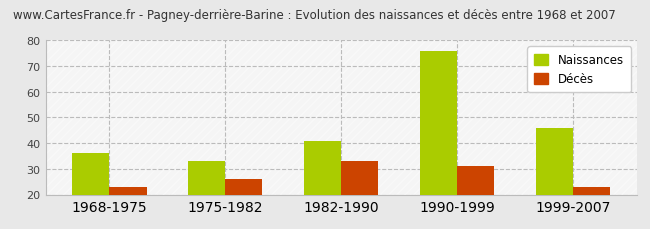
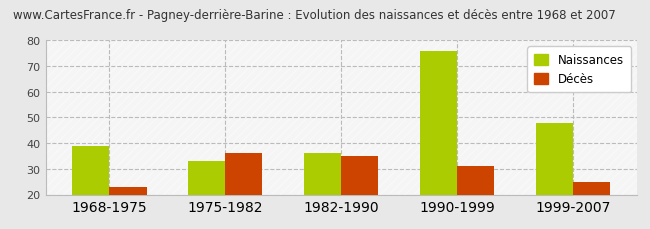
Naissances/1968-1975: 36 -> 39
Décès/1975-1982: 26 -> 36
Naissances/1982-1990: 41 -> 36
Décès/1982-1990: 33 -> 35
Naissances/1999-2007: 46 -> 48
Décès/1999-2007: 23 -> 25
